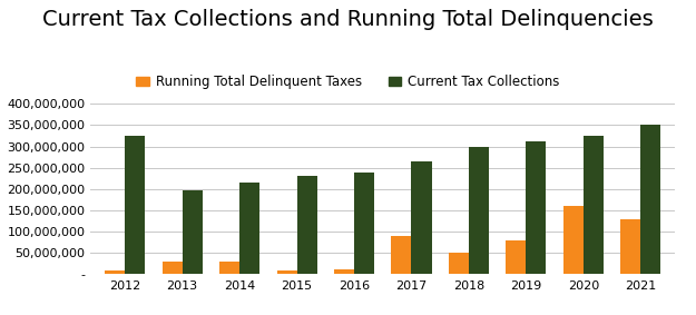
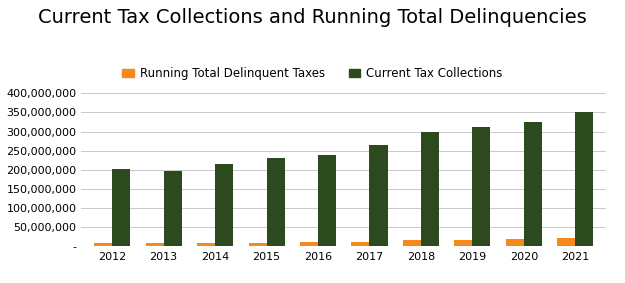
Current Tax Collections/2012: 325,000,000 -> 203,000,000
Running Total Delinquent Taxes/2013: 30,000,000 -> 9,000,000
Running Total Delinquent Taxes/2014: 30,000,000 -> 9,000,000
Running Total Delinquent Taxes/2017: 90,000,000 -> 12,000,000
Running Total Delinquent Taxes/2018: 50,000,000 -> 15,000,000
Running Total Delinquent Taxes/2019: 80,000,000 -> 17,000,000
Running Total Delinquent Taxes/2020: 160,000,000 -> 19,000,000
Running Total Delinquent Taxes/2021: 130,000,000 -> 22,000,000
